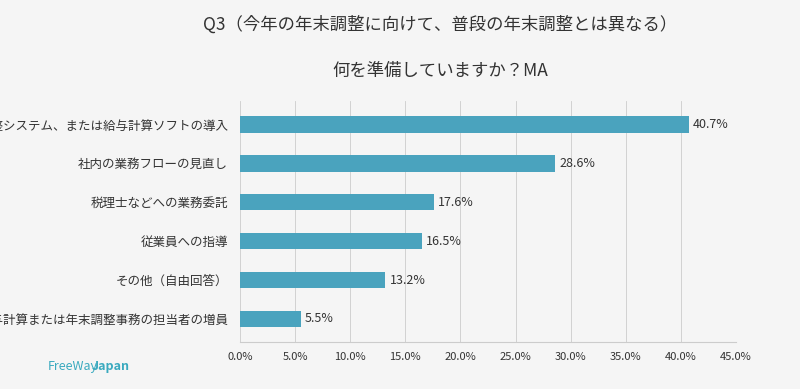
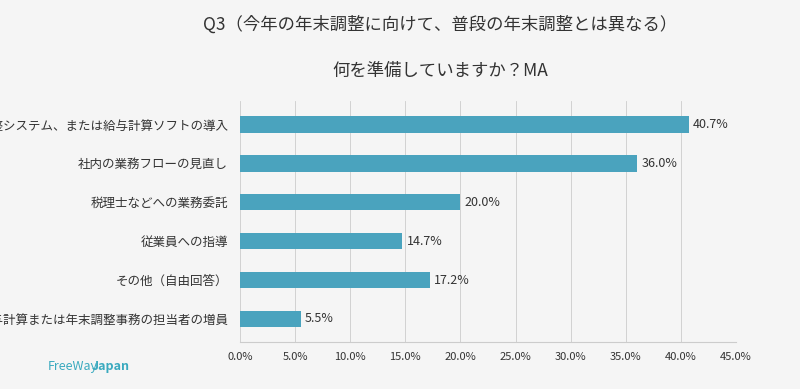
社内の業務フローの見直し: 28.6% -> 36.0%
税理士などへの業務委託: 17.6% -> 20.0%
従業員への指導: 16.5% -> 14.7%
その他（自由回答）: 13.2% -> 17.2%
